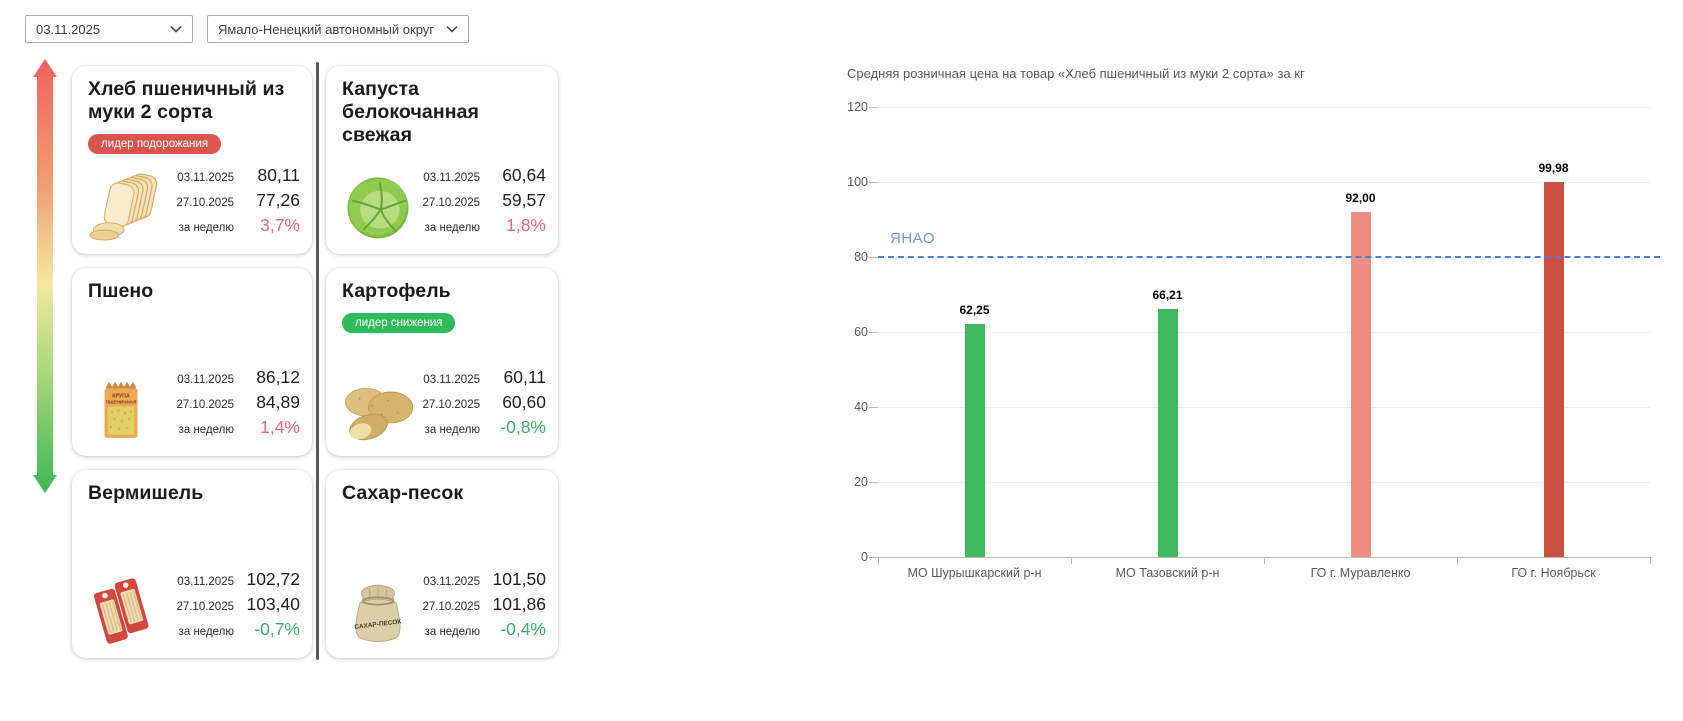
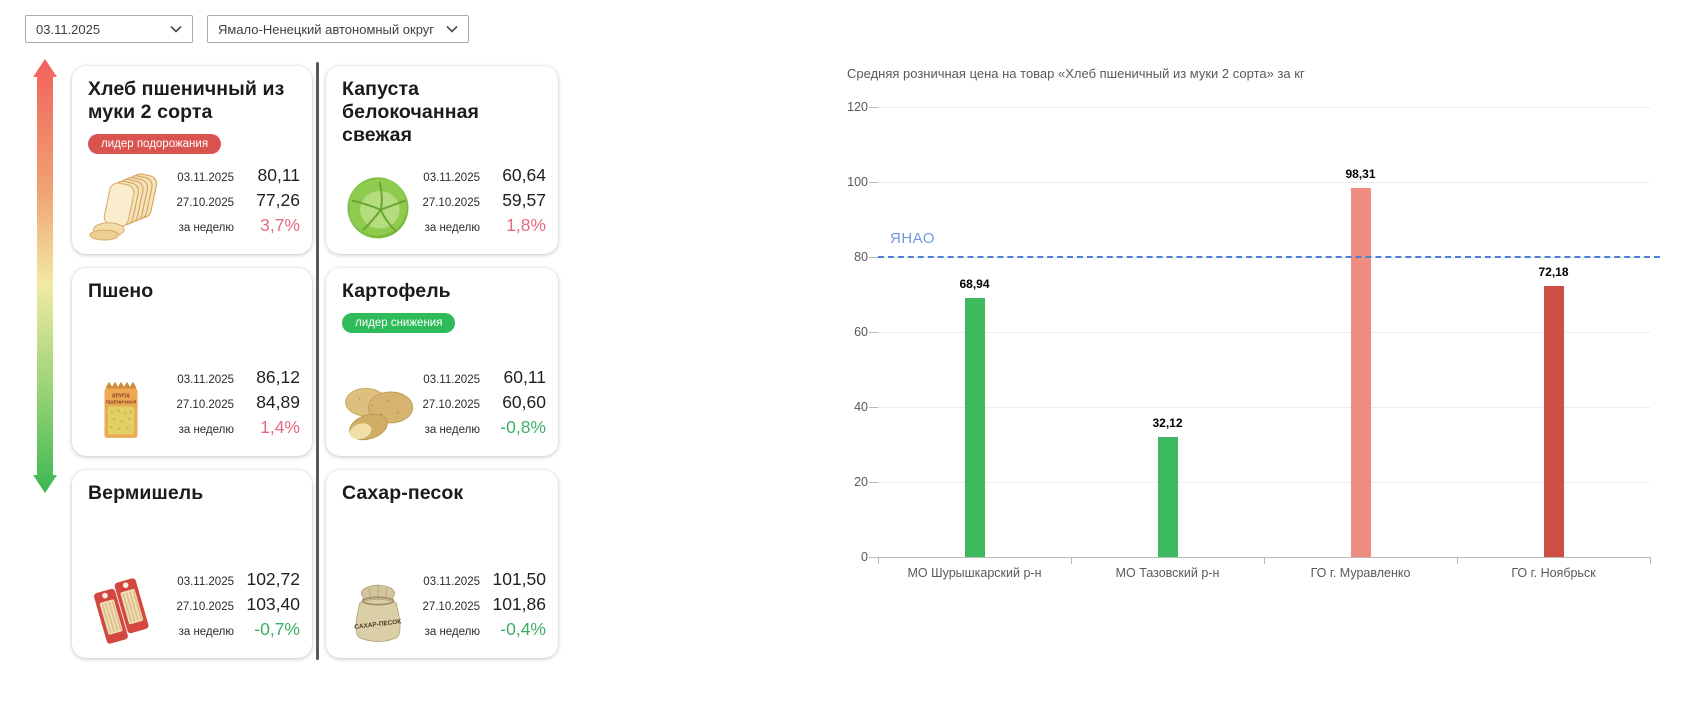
МО Шурышкарский р-н: 62,25 -> 68,94
МО Тазовский р-н: 66,21 -> 32,12
ГО г. Муравленко: 92,00 -> 98,31
ГО г. Ноябрьск: 99,98 -> 72,18
